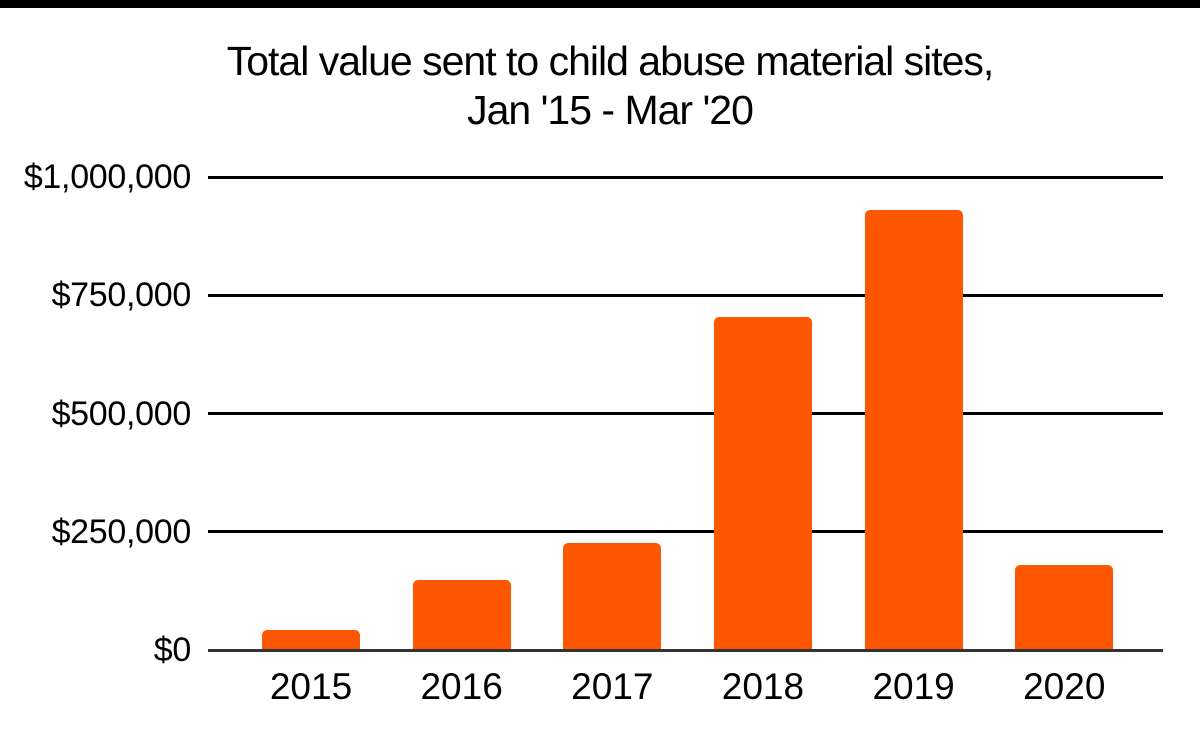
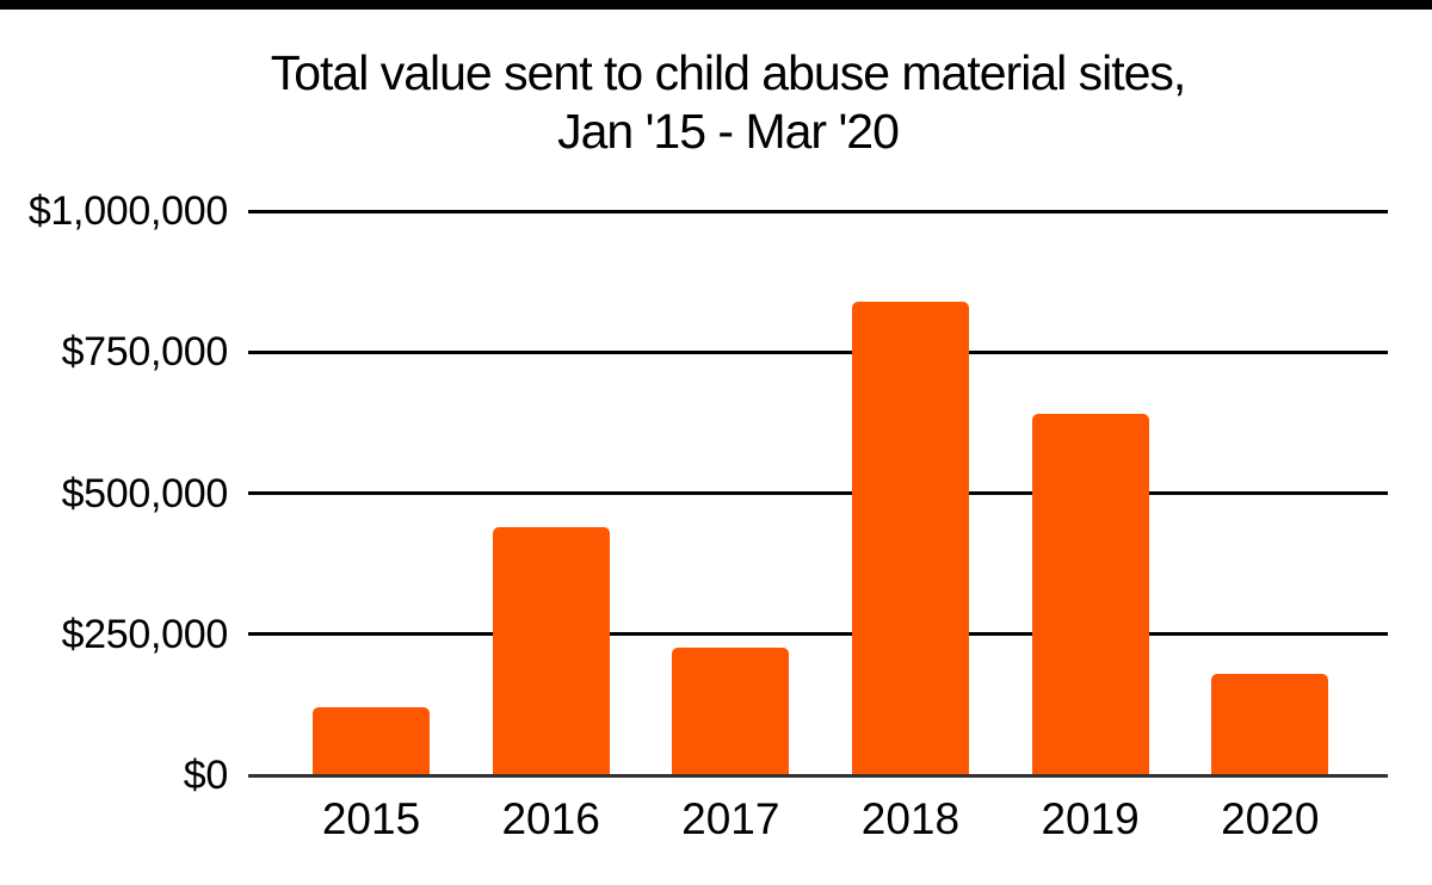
2015: $40000 -> $120000
2016: $150000 -> $440000
2018: $700000 -> $840000
2019: $930000 -> $640000
